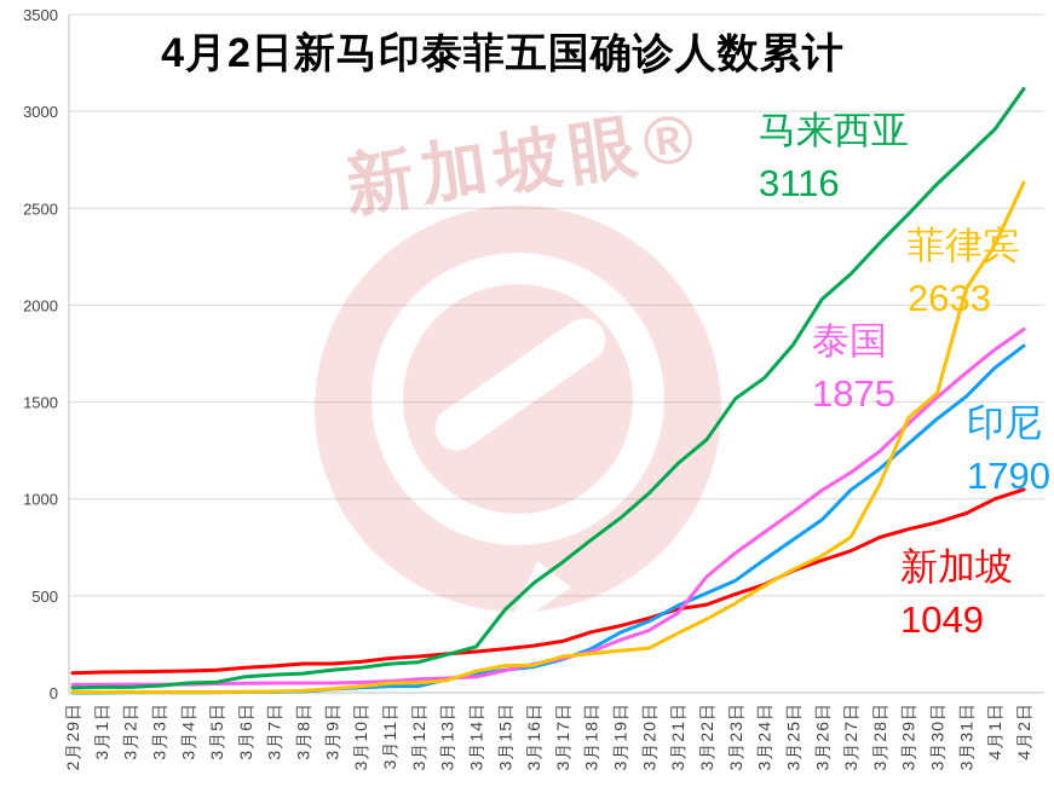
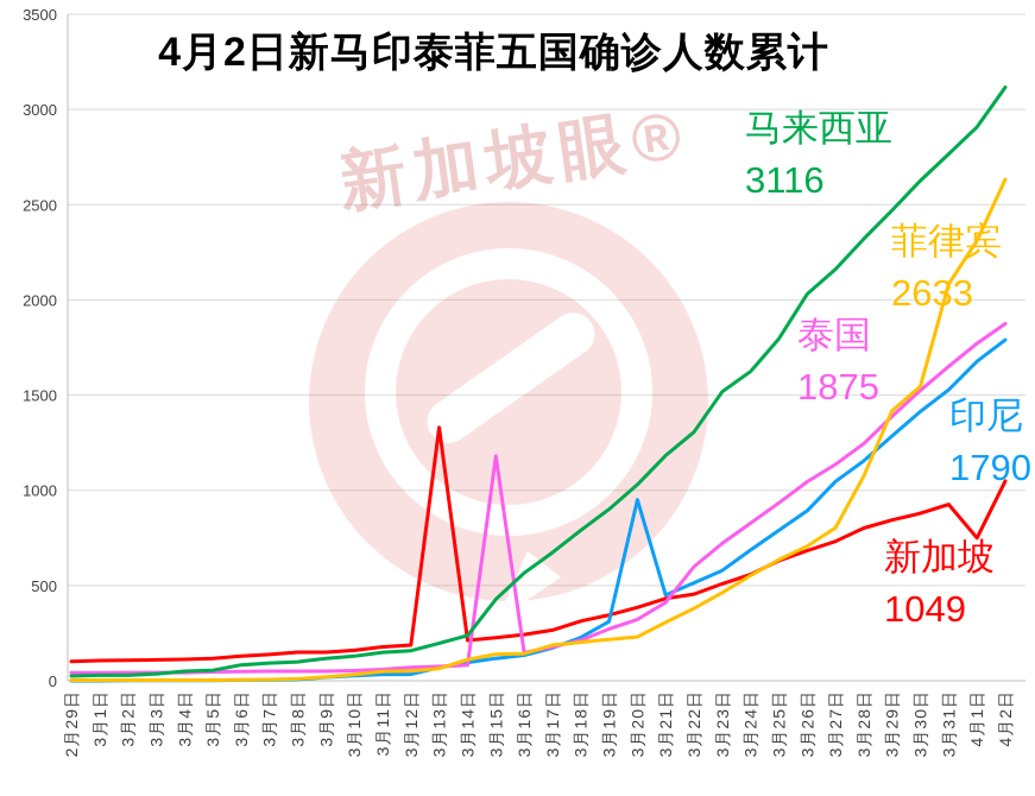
新加坡/3月13日: 200 -> 1330
泰国/3月15日: 110 -> 1180
印尼/3月20日: 370 -> 950
新加坡/4月1日: 1000 -> 750
